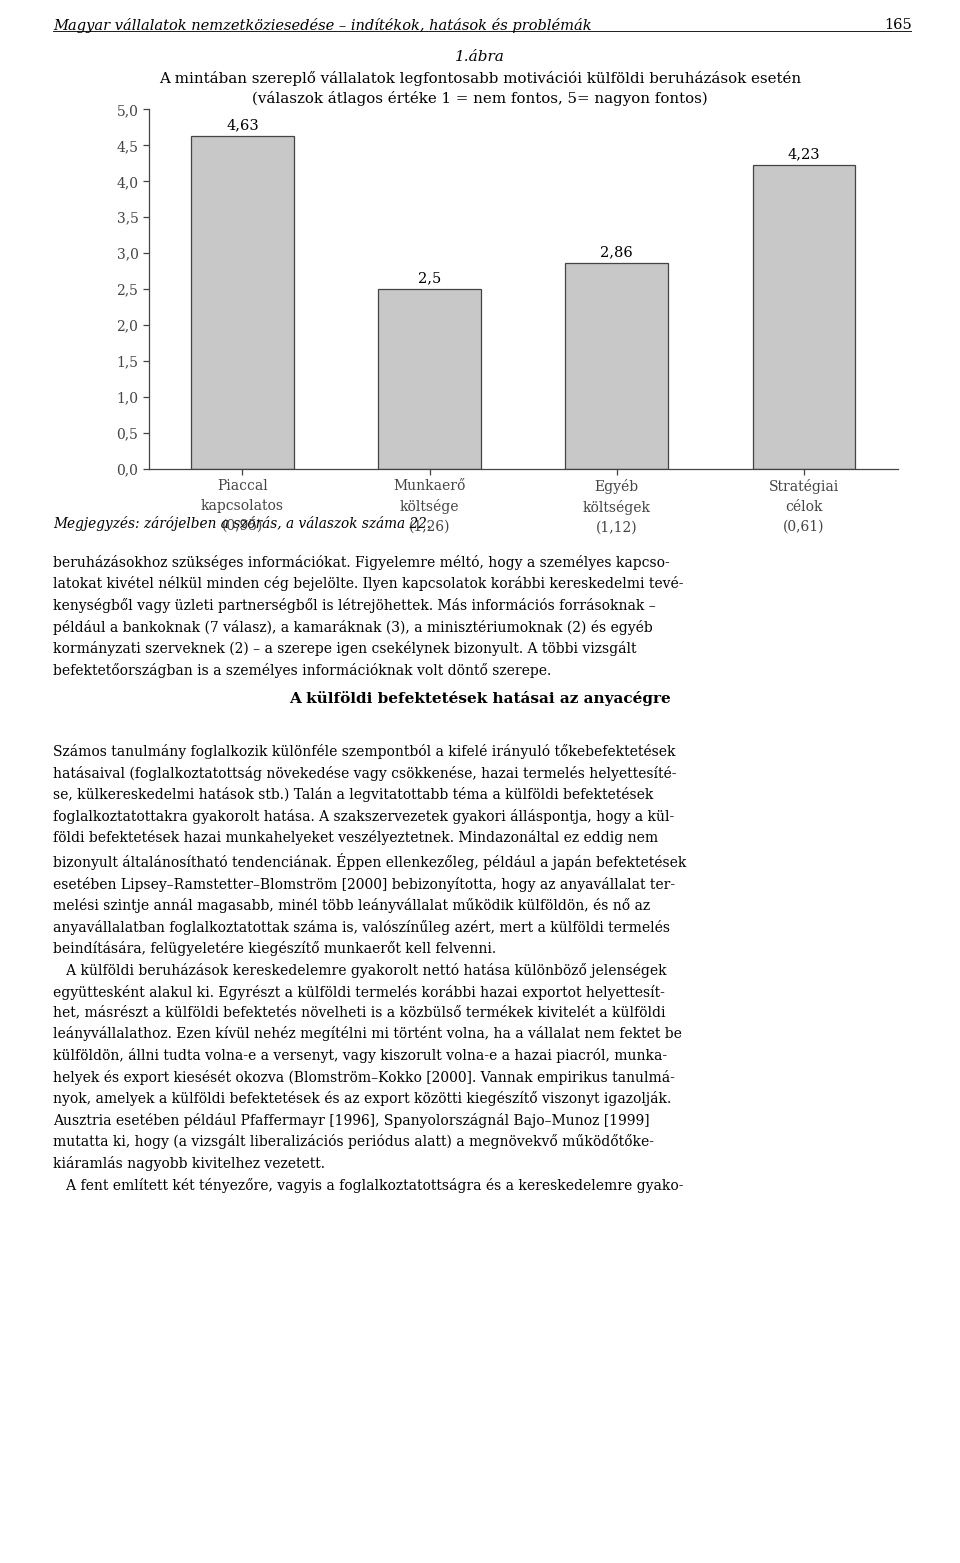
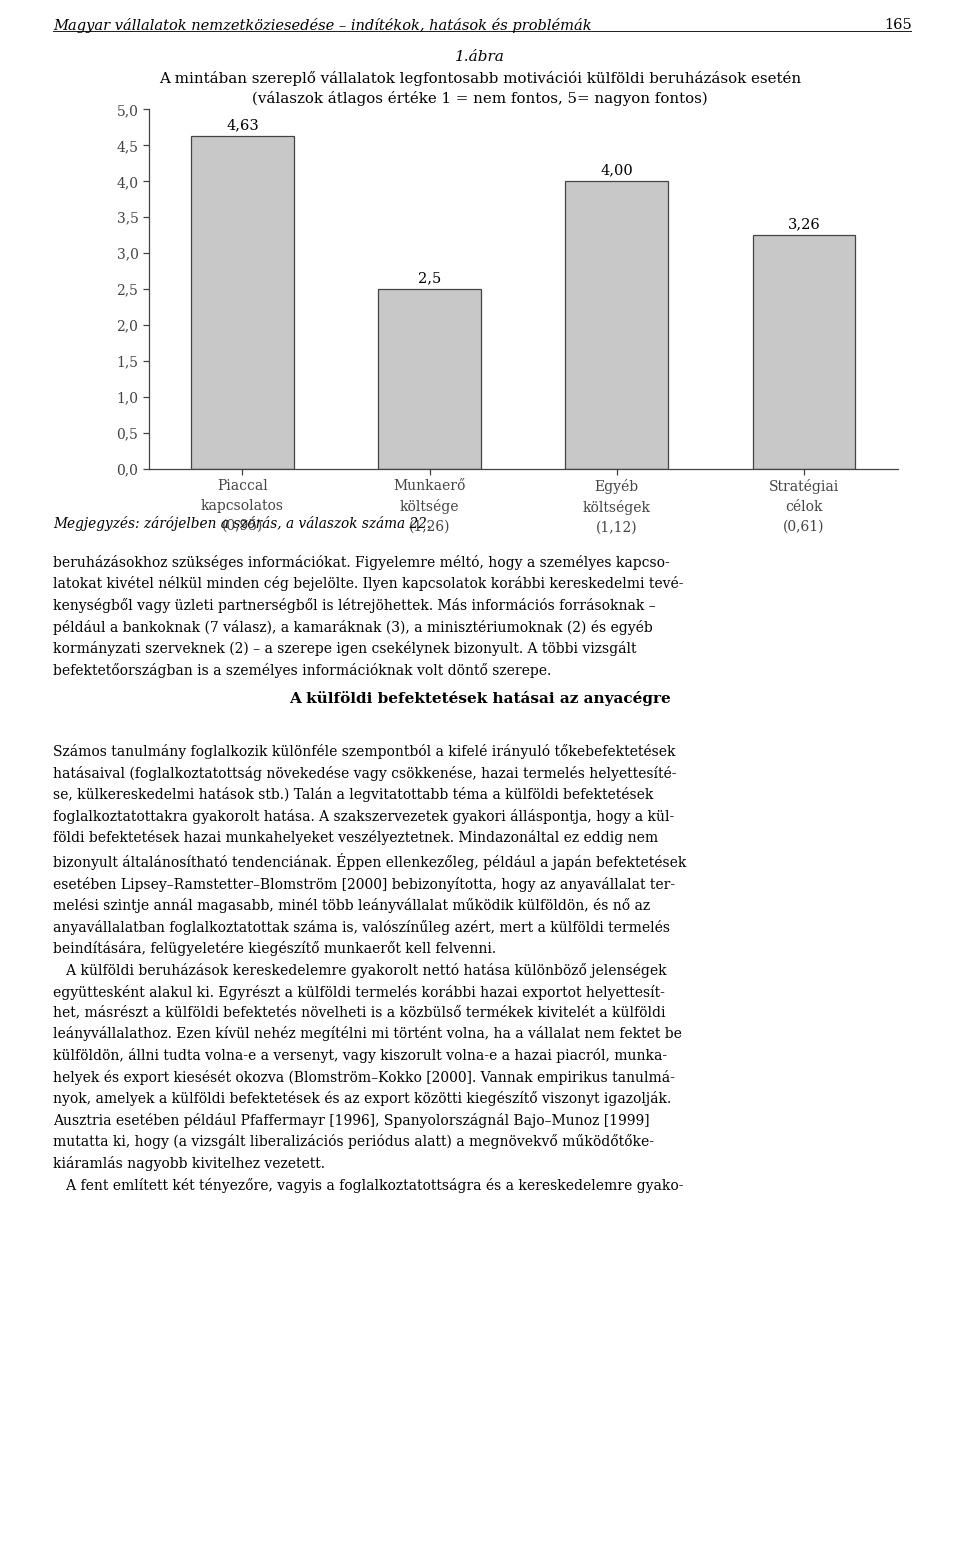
Egyéb költségek (1,12): 2,86 -> 4,00
Stratégiai célok (0,61): 4,23 -> 3,26
